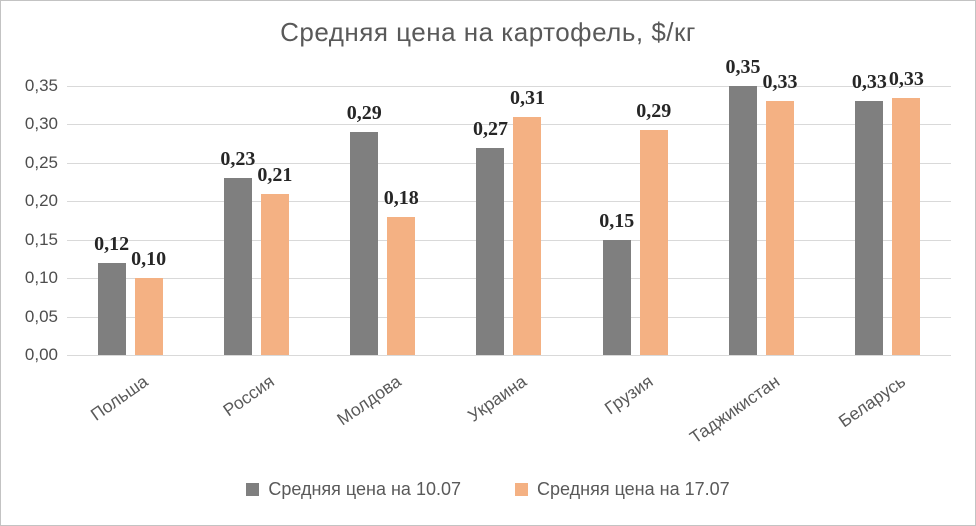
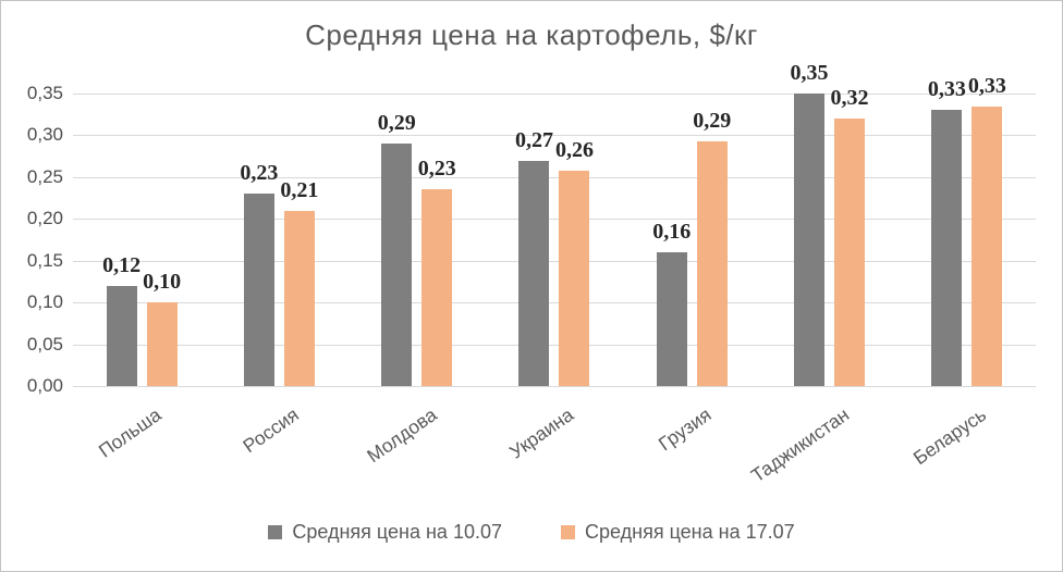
Средняя цена на 17.07/Молдова: 0,18 -> 0,23
Средняя цена на 17.07/Украина: 0,31 -> 0,26
Средняя цена на 10.07/Грузия: 0,15 -> 0,16
Средняя цена на 17.07/Таджикистан: 0,33 -> 0,32
